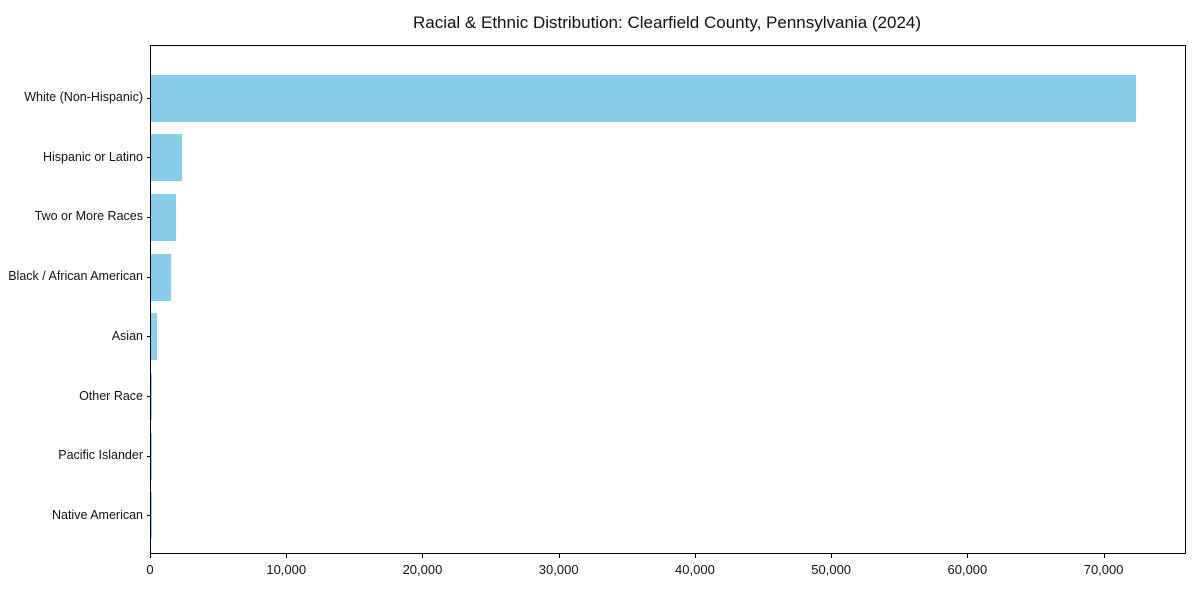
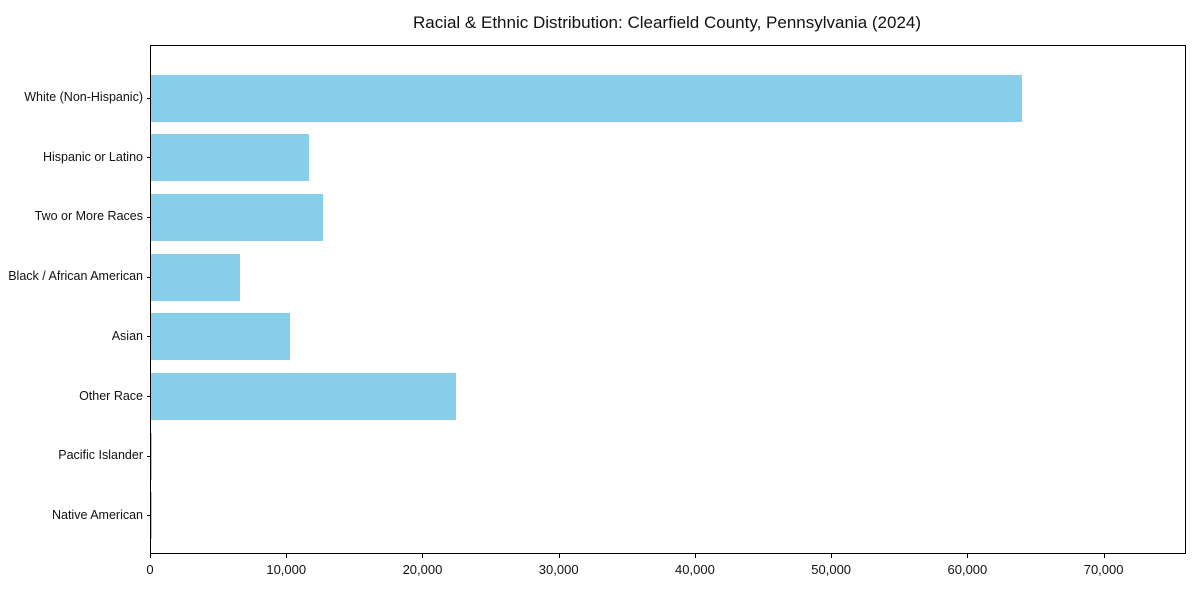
White (Non-Hispanic): 72300 -> 63900
Hispanic or Latino: 2300 -> 11600
Two or More Races: 1800 -> 12600
Black / African American: 1400 -> 6500
Asian: 400 -> 10200
Other Race: 100 -> 22400
